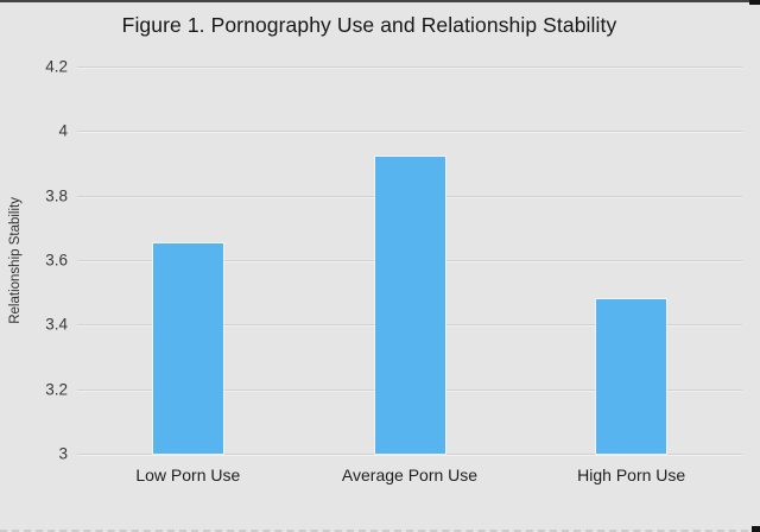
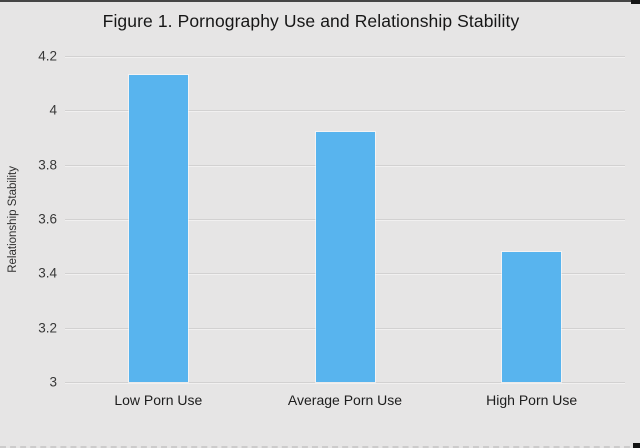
Low Porn Use: 3.65 -> 4.13
